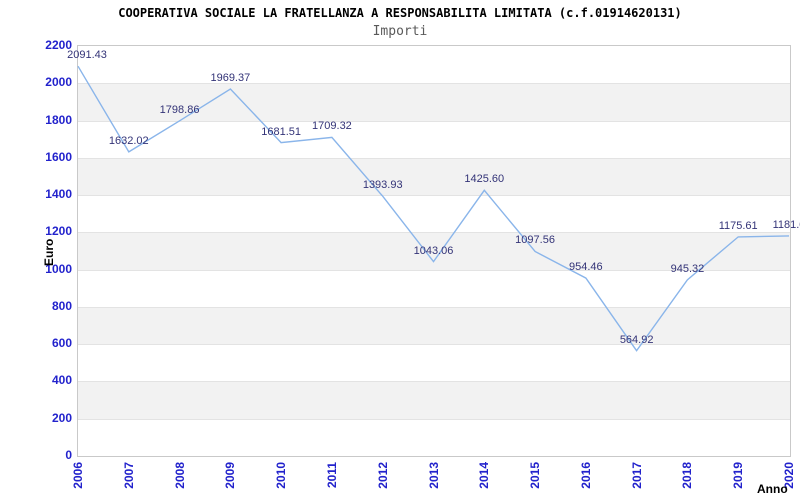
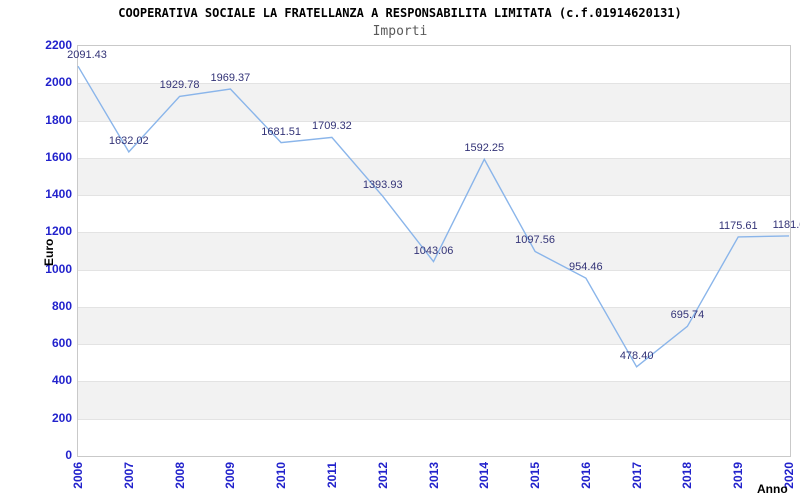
2008: 1798.86 -> 1929.78
2014: 1425.60 -> 1592.25
2017: 564.92 -> 478.40
2018: 945.32 -> 695.74
